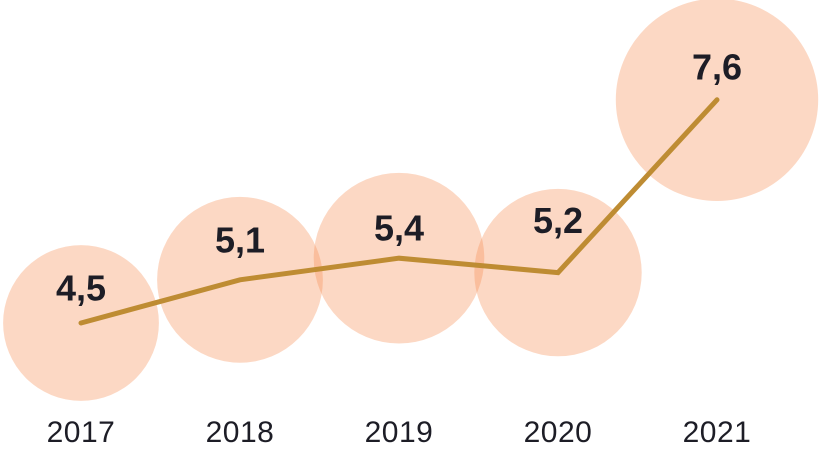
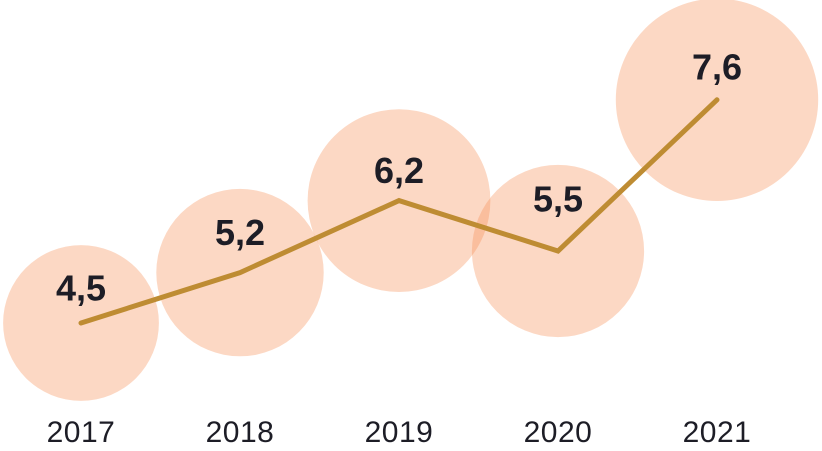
2018: 5,1 -> 5,2
2019: 5,4 -> 6,2
2020: 5,2 -> 5,5
